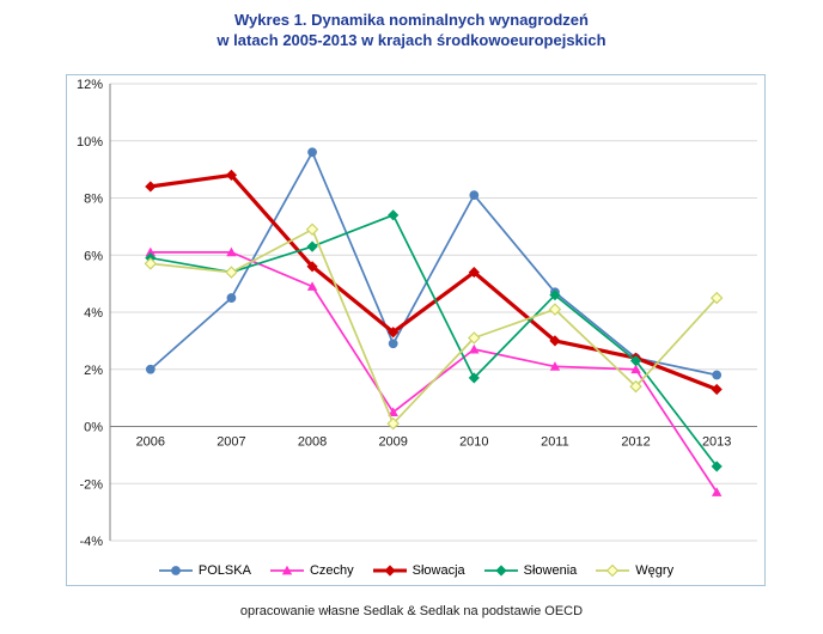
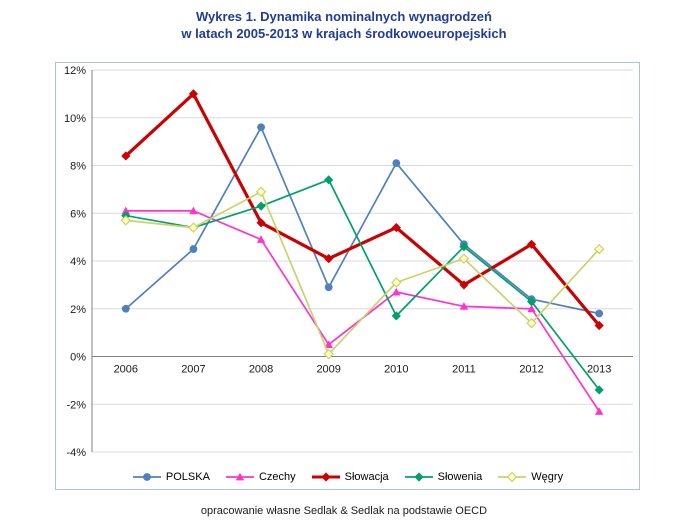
Słowacja/2007: 8.8% -> 11.0%
Słowacja/2009: 3.3% -> 4.1%
Słowacja/2012: 2.4% -> 4.7%
